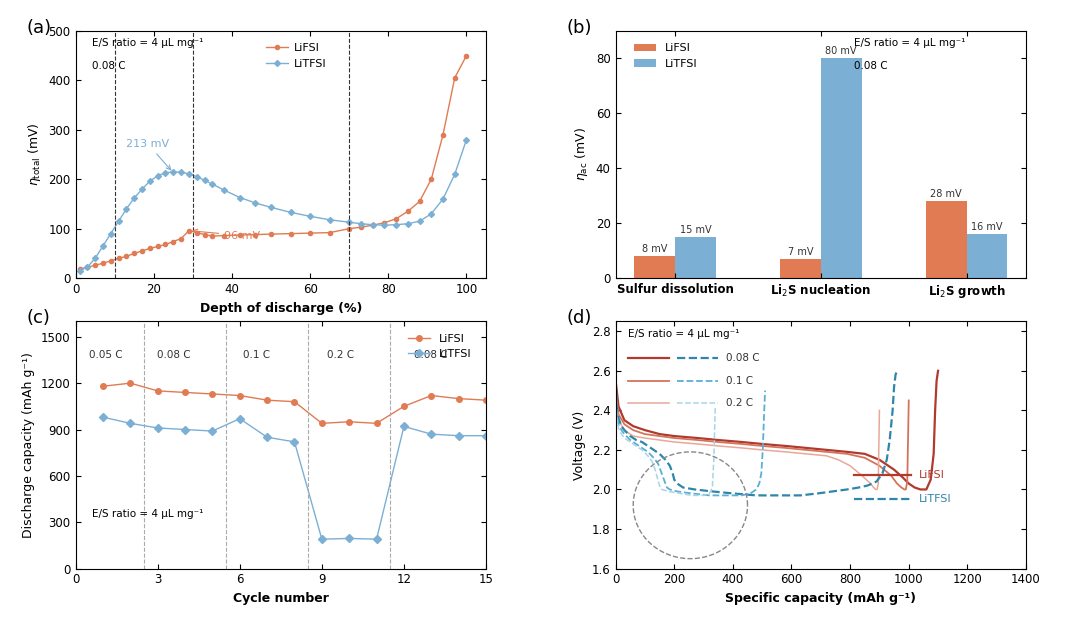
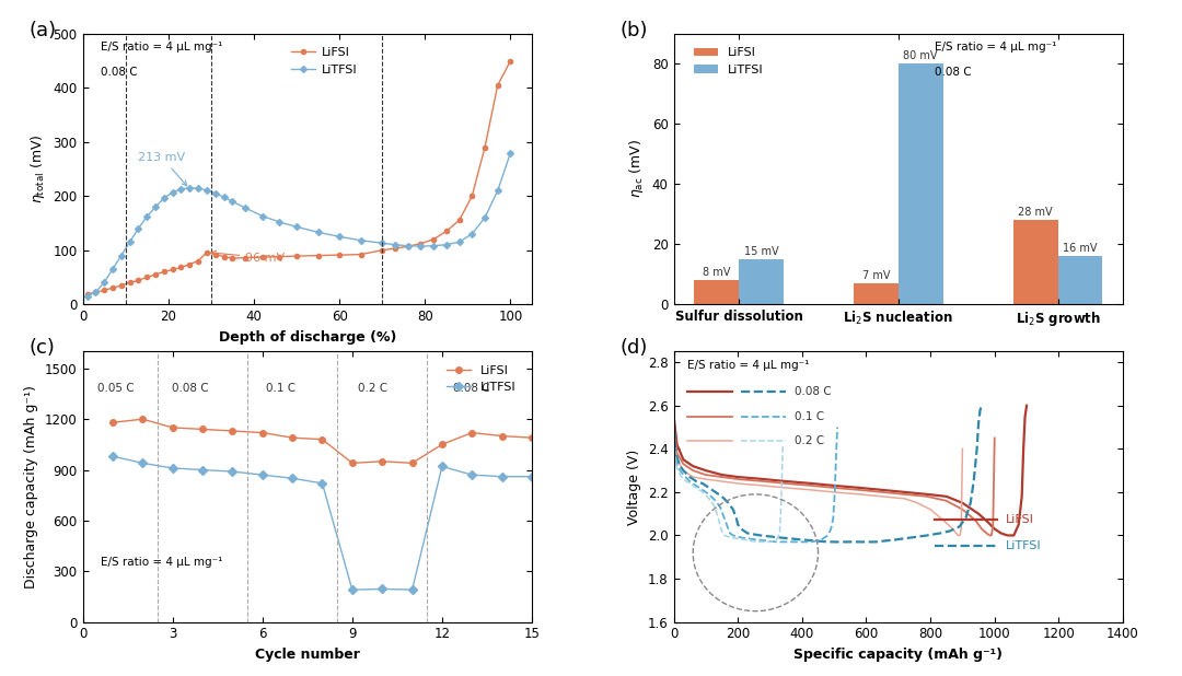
LiTFSI/6: 970 -> 870
